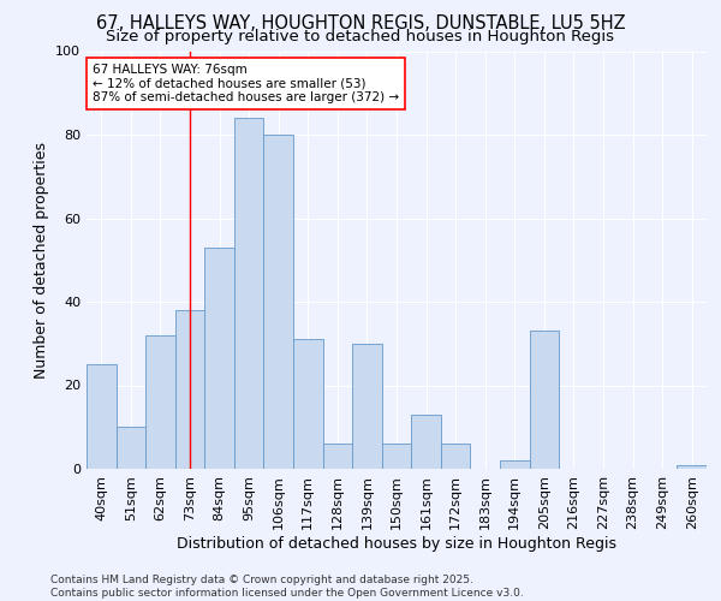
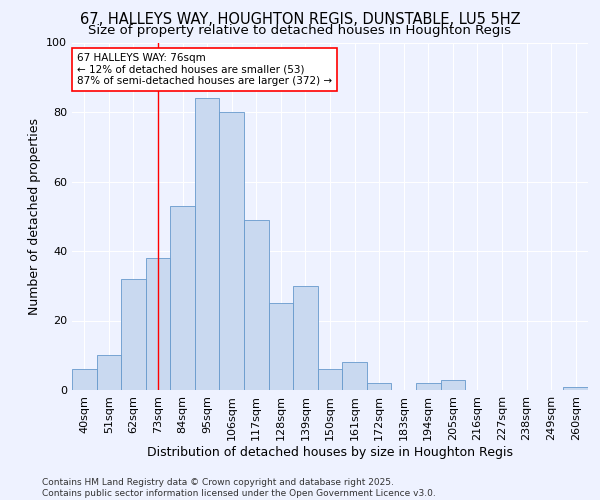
40sqm: 25 -> 6
117sqm: 31 -> 49
128sqm: 6 -> 25
161sqm: 13 -> 8
172sqm: 6 -> 2
205sqm: 33 -> 3
